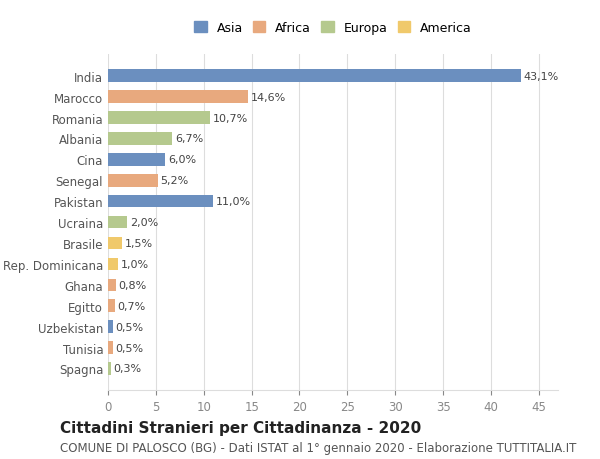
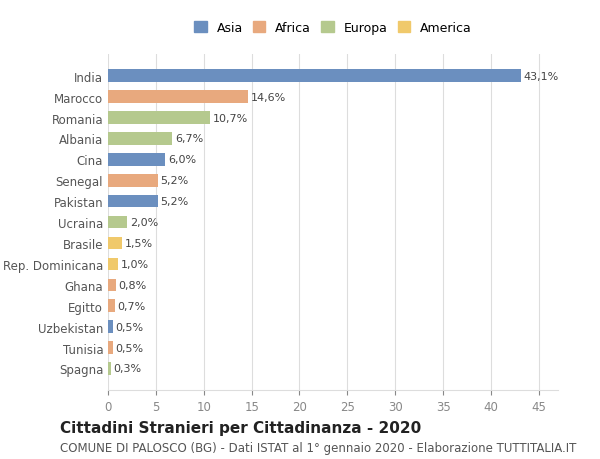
Pakistan: 11,0% -> 5,2%
